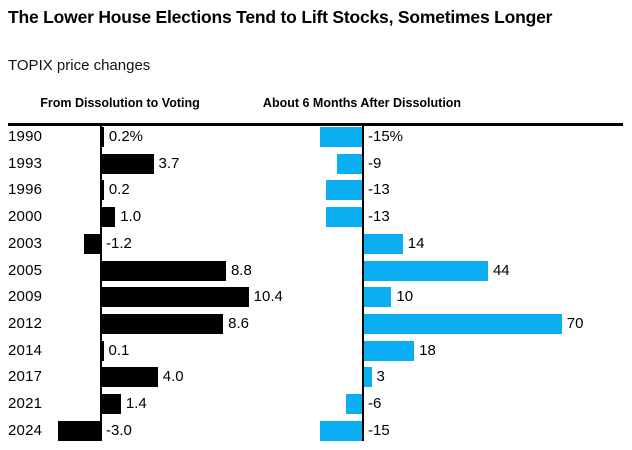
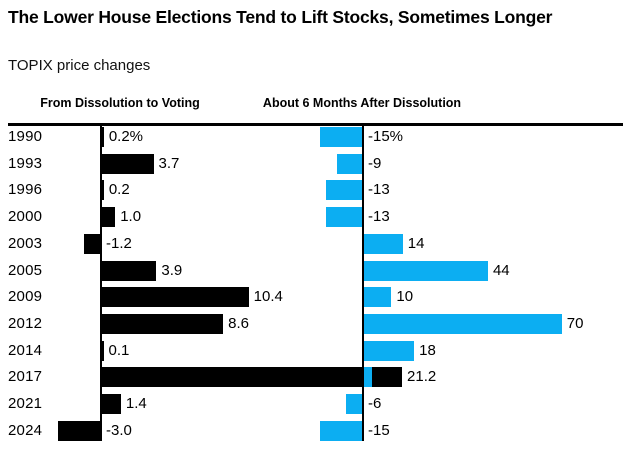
From Dissolution to Voting/2005: 8.8 -> 3.9
From Dissolution to Voting/2017: 4.0 -> 21.2
